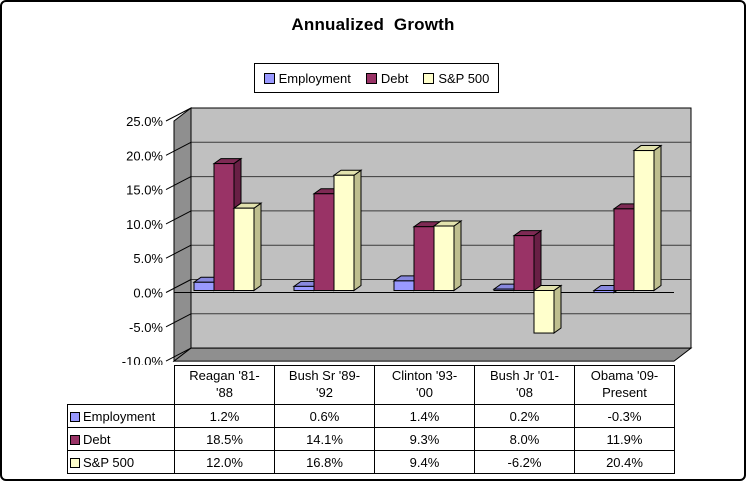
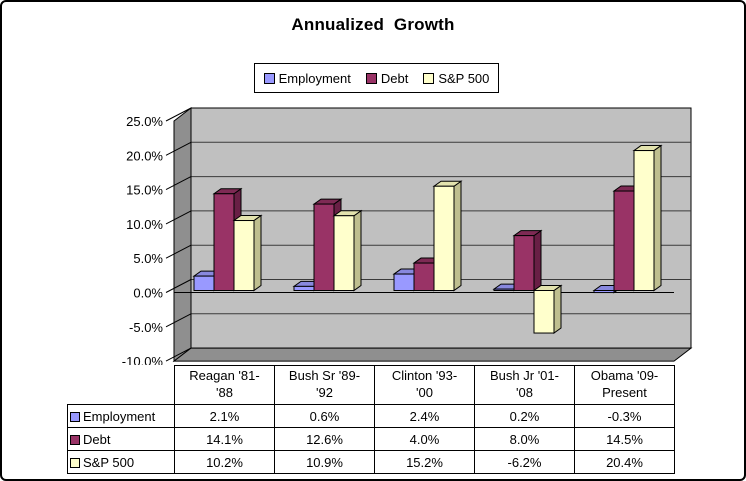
Employment/Reagan '81-'88: 1.2% -> 2.1%
Debt/Reagan '81-'88: 18.5% -> 14.1%
S&P 500/Reagan '81-'88: 12.0% -> 10.2%
Debt/Bush Sr '89-'92: 14.1% -> 12.6%
S&P 500/Bush Sr '89-'92: 16.8% -> 10.9%
Employment/Clinton '93-'00: 1.4% -> 2.4%
Debt/Clinton '93-'00: 9.3% -> 4.0%
S&P 500/Clinton '93-'00: 9.4% -> 15.2%
Debt/Obama '09-Present: 11.9% -> 14.5%
